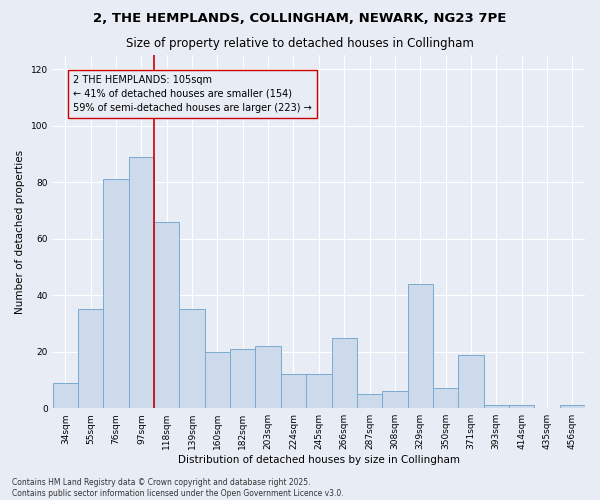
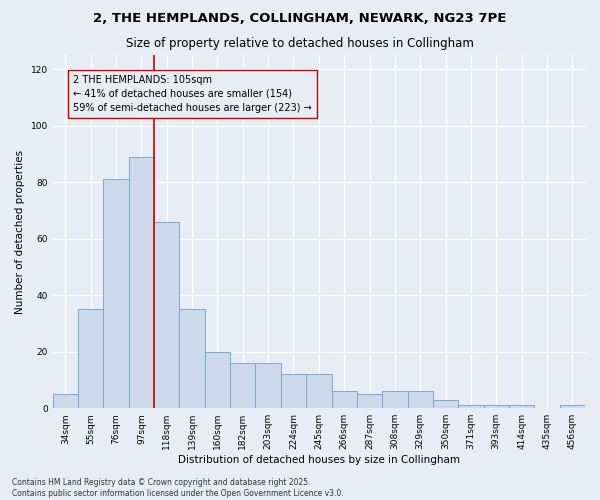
34sqm: 9 -> 5
182sqm: 21 -> 16
203sqm: 22 -> 16
266sqm: 25 -> 6
329sqm: 44 -> 6
350sqm: 7 -> 3
371sqm: 19 -> 1
